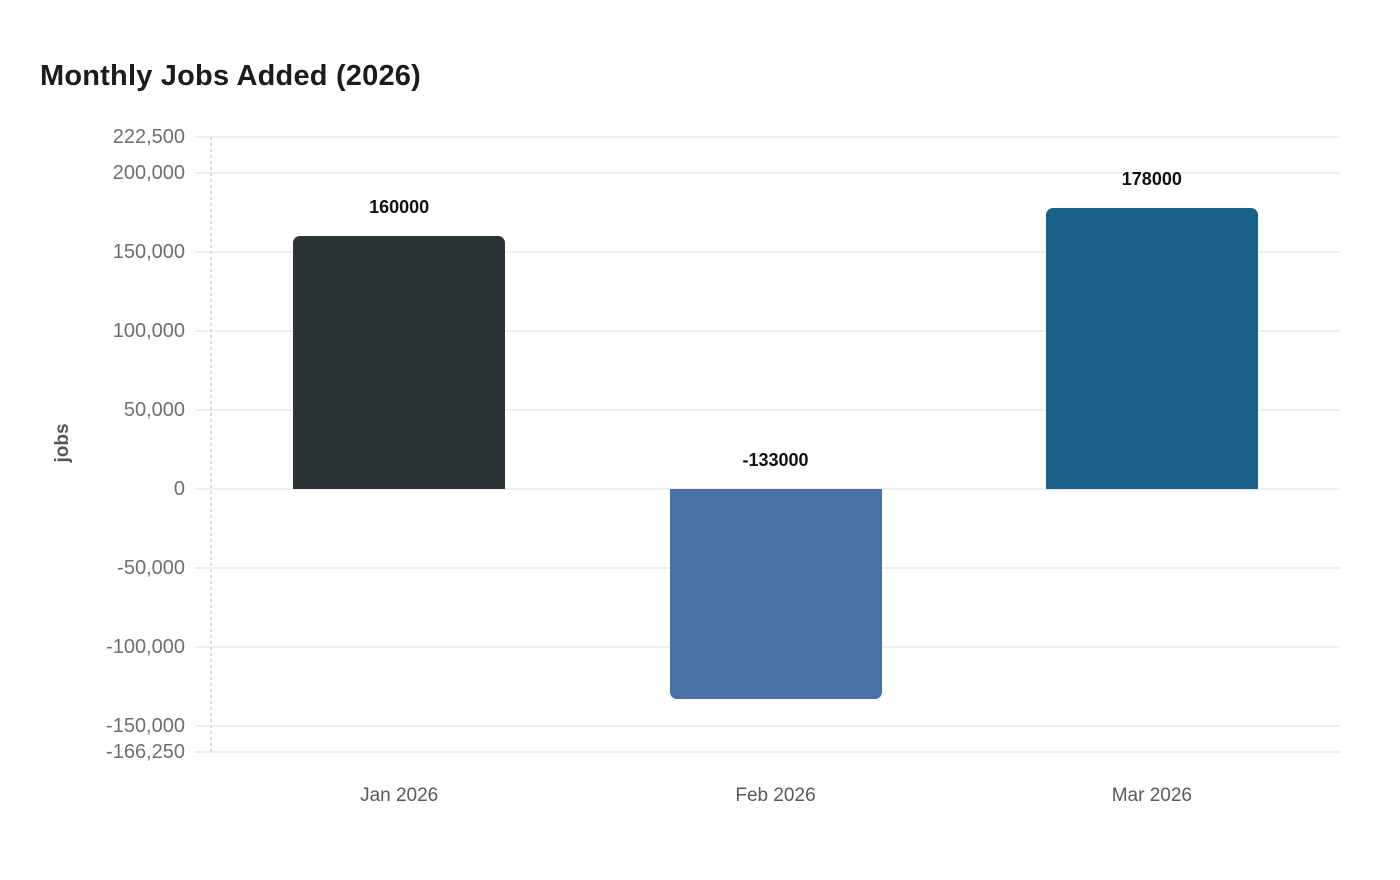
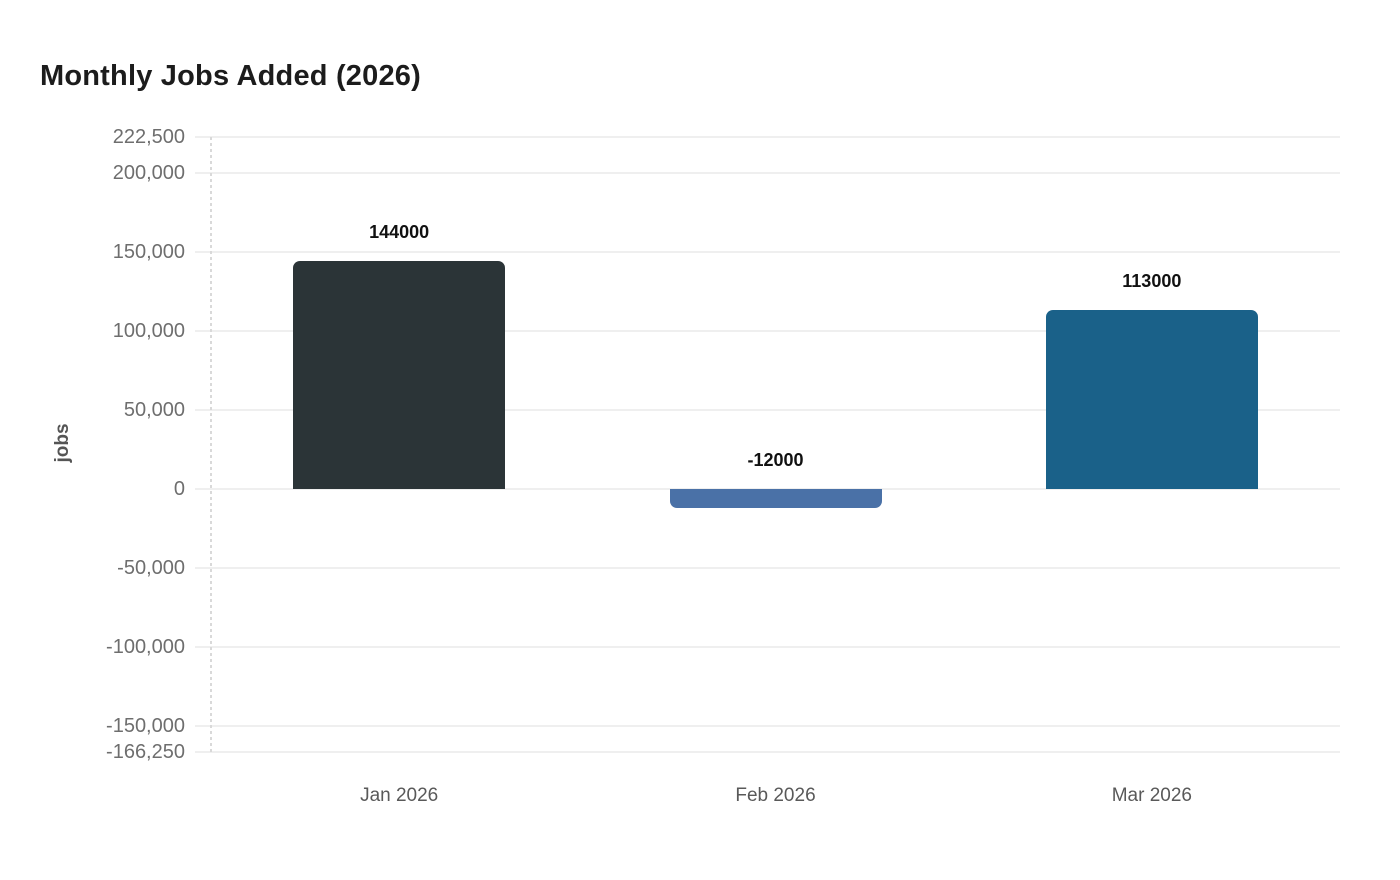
Jan 2026: 160000 -> 144000
Feb 2026: -133000 -> -12000
Mar 2026: 178000 -> 113000
